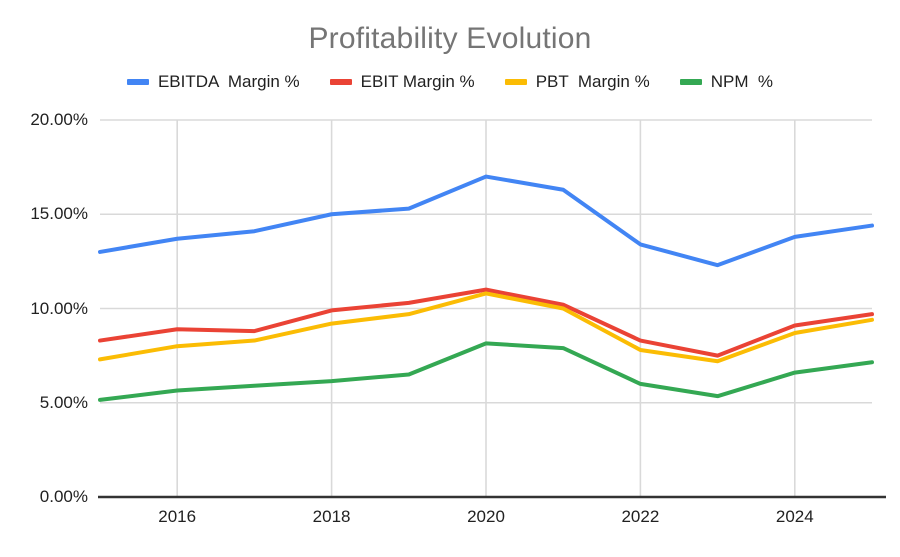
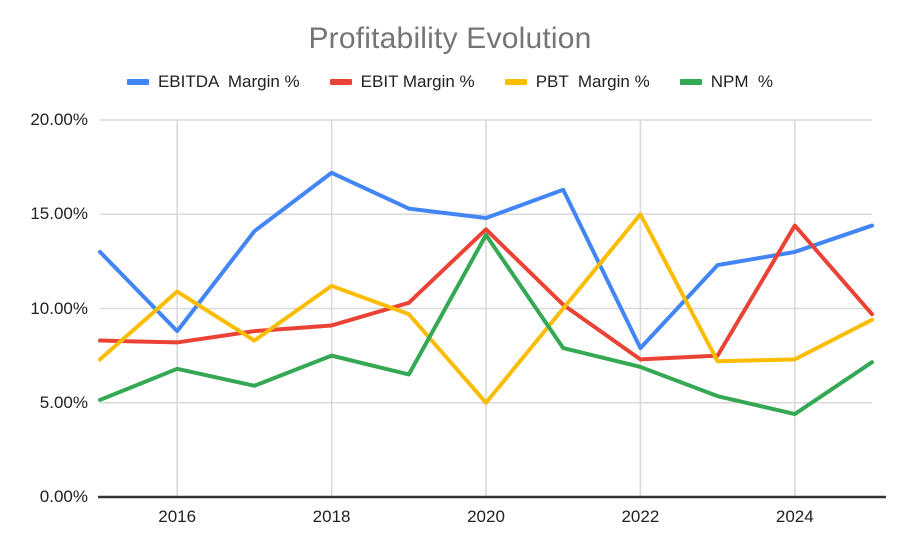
EBITDA Margin %/2016: 13.7% -> 8.8%
EBIT Margin %/2016: 8.9% -> 8.2%
PBT Margin %/2016: 8.0% -> 10.9%
NPM %/2016: 5.7% -> 6.8%
EBITDA Margin %/2018: 15.0% -> 17.2%
EBIT Margin %/2018: 9.9% -> 9.1%
PBT Margin %/2018: 9.2% -> 11.2%
NPM %/2018: 6.2% -> 7.5%
EBITDA Margin %/2020: 17.0% -> 14.8%
EBIT Margin %/2020: 11.0% -> 14.2%
PBT Margin %/2020: 10.8% -> 5.0%
NPM %/2020: 8.2% -> 13.9%
EBITDA Margin %/2022: 13.4% -> 7.9%
EBIT Margin %/2022: 8.3% -> 7.3%
PBT Margin %/2022: 7.8% -> 15.0%
NPM %/2022: 6.0% -> 6.9%
EBITDA Margin %/2024: 13.8% -> 13.0%
EBIT Margin %/2024: 9.1% -> 14.4%
PBT Margin %/2024: 8.7% -> 7.3%
NPM %/2024: 6.6% -> 4.4%
